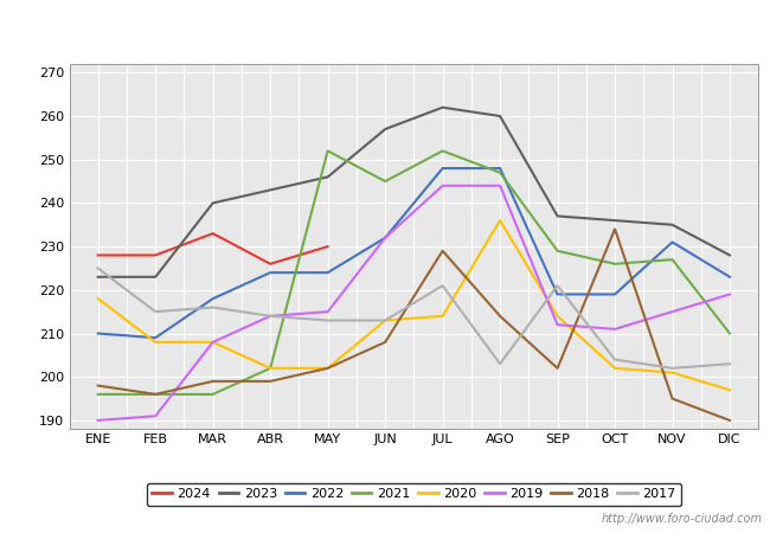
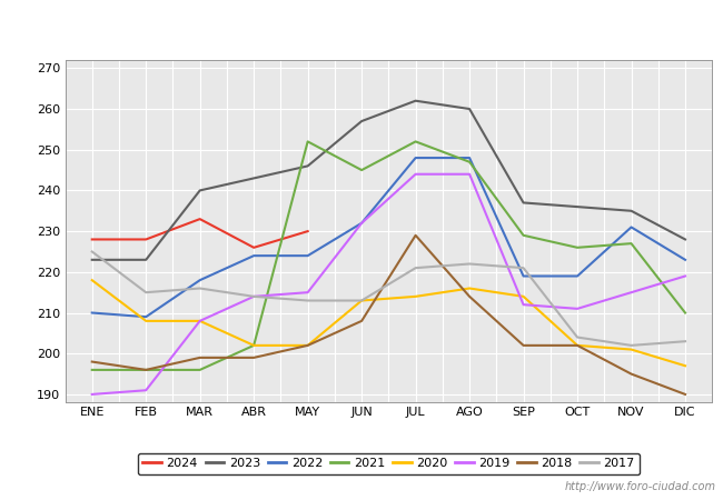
2020/AGO: 236 -> 216
2017/AGO: 203 -> 222
2018/OCT: 234 -> 202
